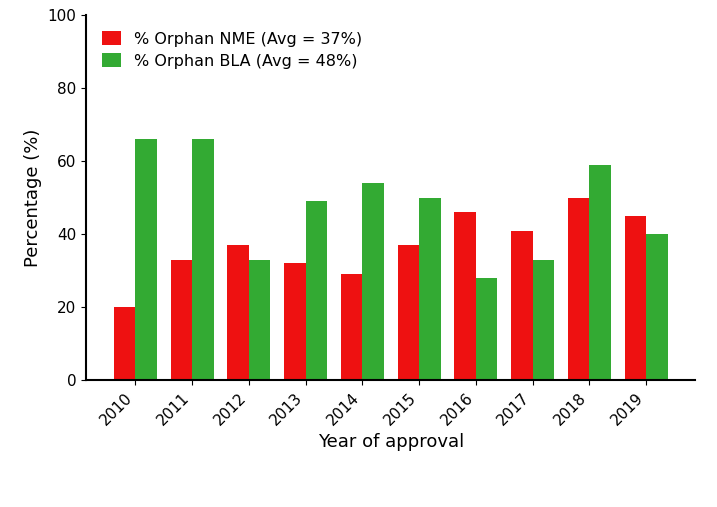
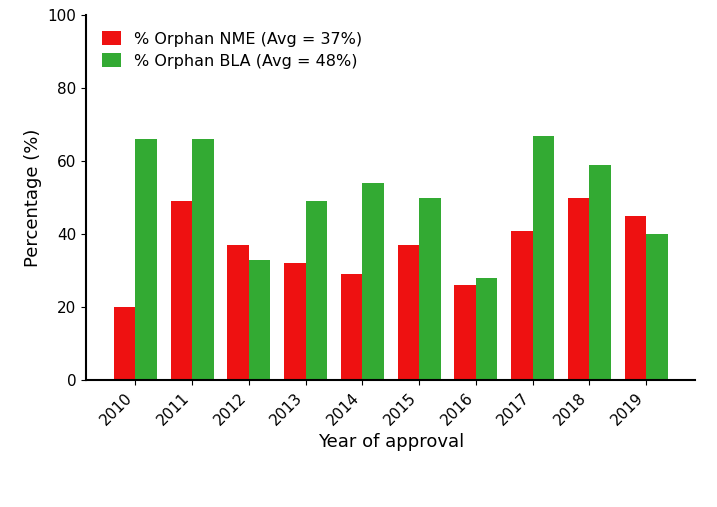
% Orphan NME (Avg = 37%)/2011: 33 -> 49
% Orphan NME (Avg = 37%)/2016: 46 -> 26
% Orphan BLA (Avg = 48%)/2017: 33 -> 67
